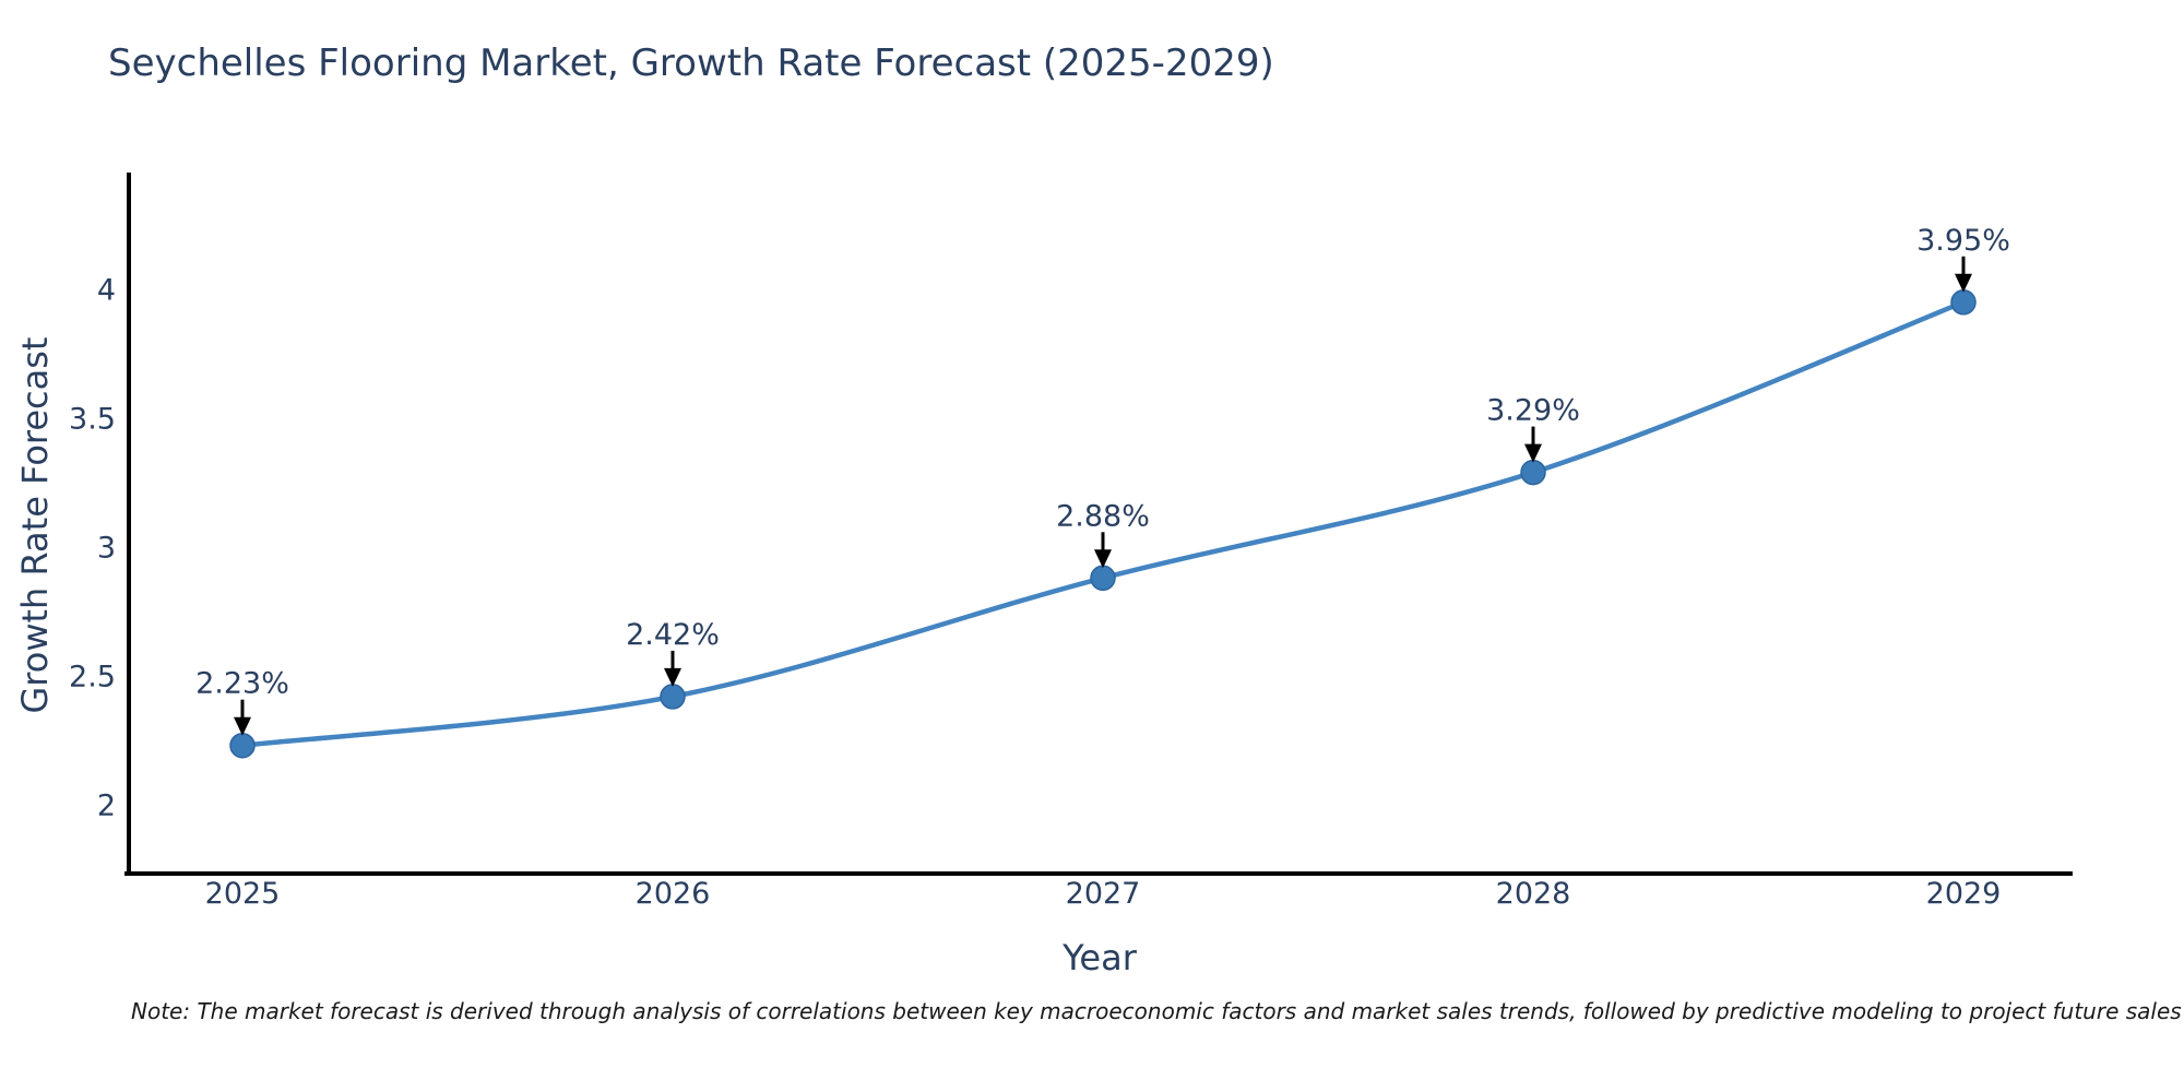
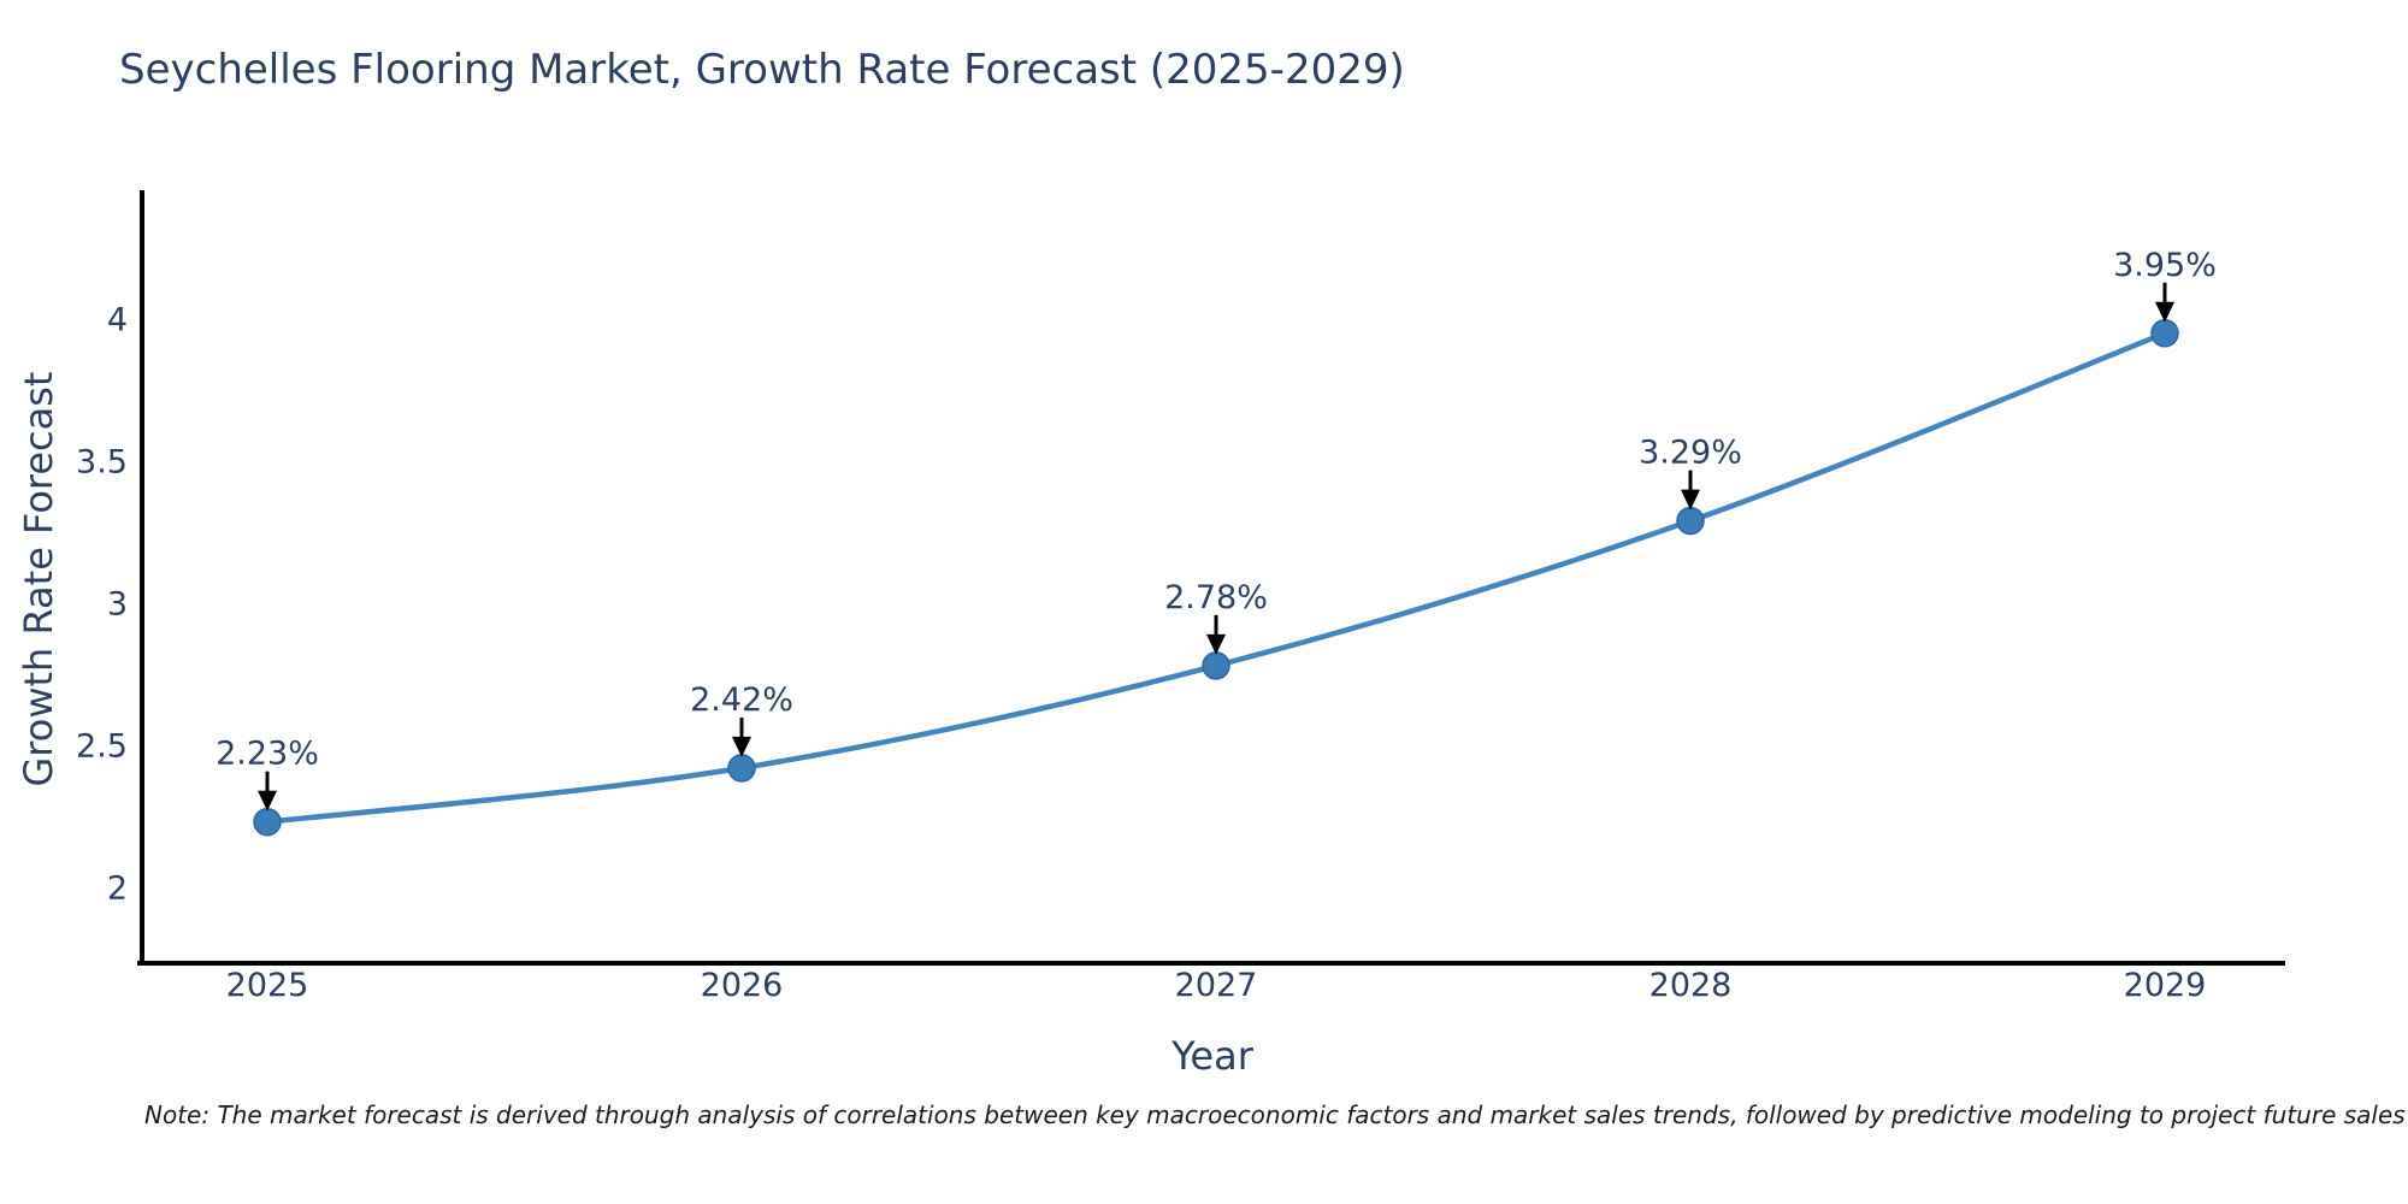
2027: 2.88% -> 2.78%
